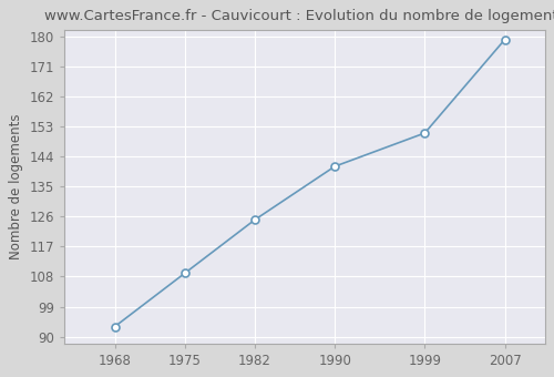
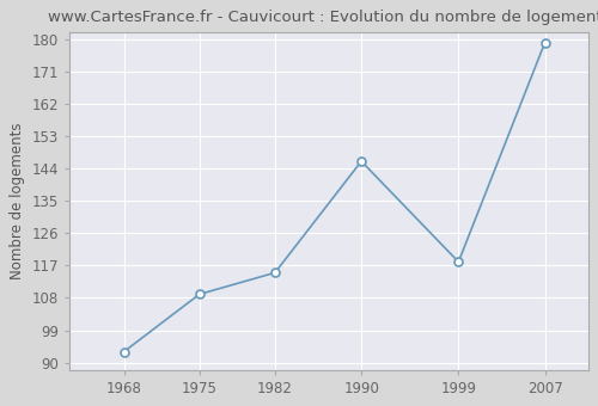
1982: 125 -> 115
1990: 141 -> 146
1999: 151 -> 118
